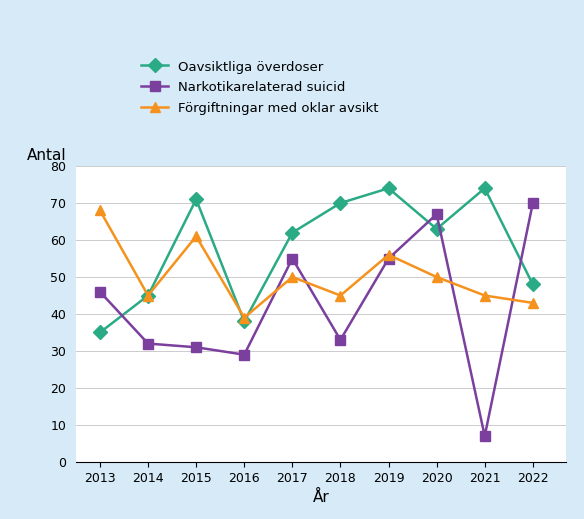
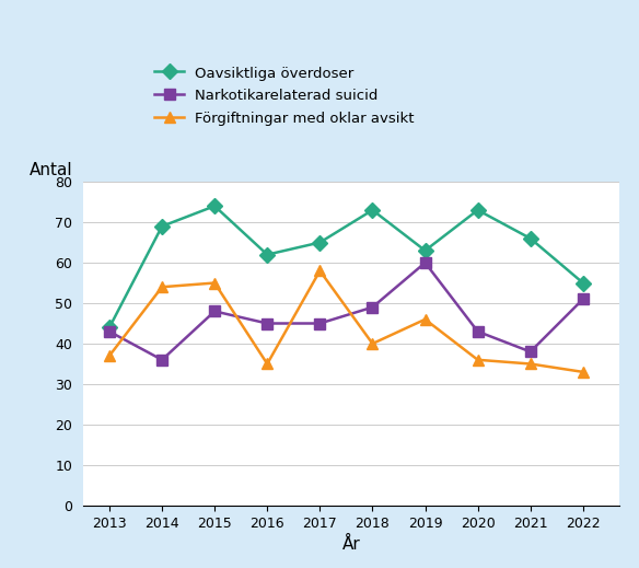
Oavsiktliga överdoser/2013: 35 -> 44
Narkotikarelaterad suicid/2013: 46 -> 43
Förgiftningar med oklar avsikt/2013: 68 -> 37
Oavsiktliga överdoser/2014: 45 -> 69
Narkotikarelaterad suicid/2014: 32 -> 36
Förgiftningar med oklar avsikt/2014: 45 -> 54
Oavsiktliga överdoser/2015: 71 -> 74
Narkotikarelaterad suicid/2015: 31 -> 48
Förgiftningar med oklar avsikt/2015: 61 -> 55
Oavsiktliga överdoser/2016: 38 -> 62
Narkotikarelaterad suicid/2016: 29 -> 45
Förgiftningar med oklar avsikt/2016: 39 -> 35
Oavsiktliga överdoser/2017: 62 -> 65
Narkotikarelaterad suicid/2017: 55 -> 45
Förgiftningar med oklar avsikt/2017: 50 -> 58
Oavsiktliga överdoser/2018: 70 -> 73
Narkotikarelaterad suicid/2018: 33 -> 49
Förgiftningar med oklar avsikt/2018: 45 -> 40
Oavsiktliga överdoser/2019: 74 -> 63
Narkotikarelaterad suicid/2019: 55 -> 60
Förgiftningar med oklar avsikt/2019: 56 -> 46
Oavsiktliga överdoser/2020: 63 -> 73
Narkotikarelaterad suicid/2020: 67 -> 43
Förgiftningar med oklar avsikt/2020: 50 -> 36
Oavsiktliga överdoser/2021: 74 -> 66
Narkotikarelaterad suicid/2021: 7 -> 38
Förgiftningar med oklar avsikt/2021: 45 -> 35
Oavsiktliga överdoser/2022: 48 -> 55
Narkotikarelaterad suicid/2022: 70 -> 51
Förgiftningar med oklar avsikt/2022: 43 -> 33
